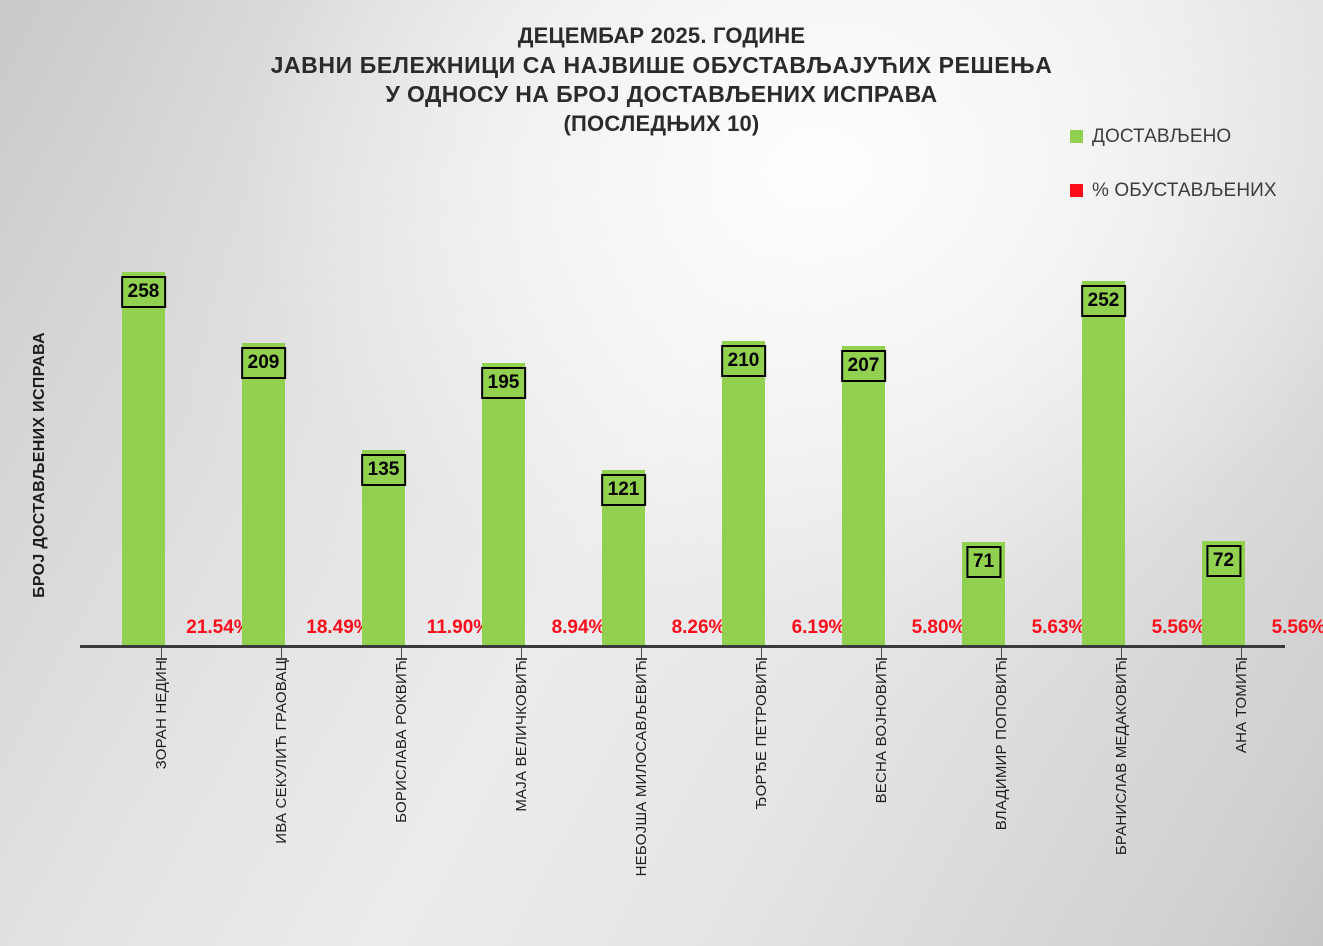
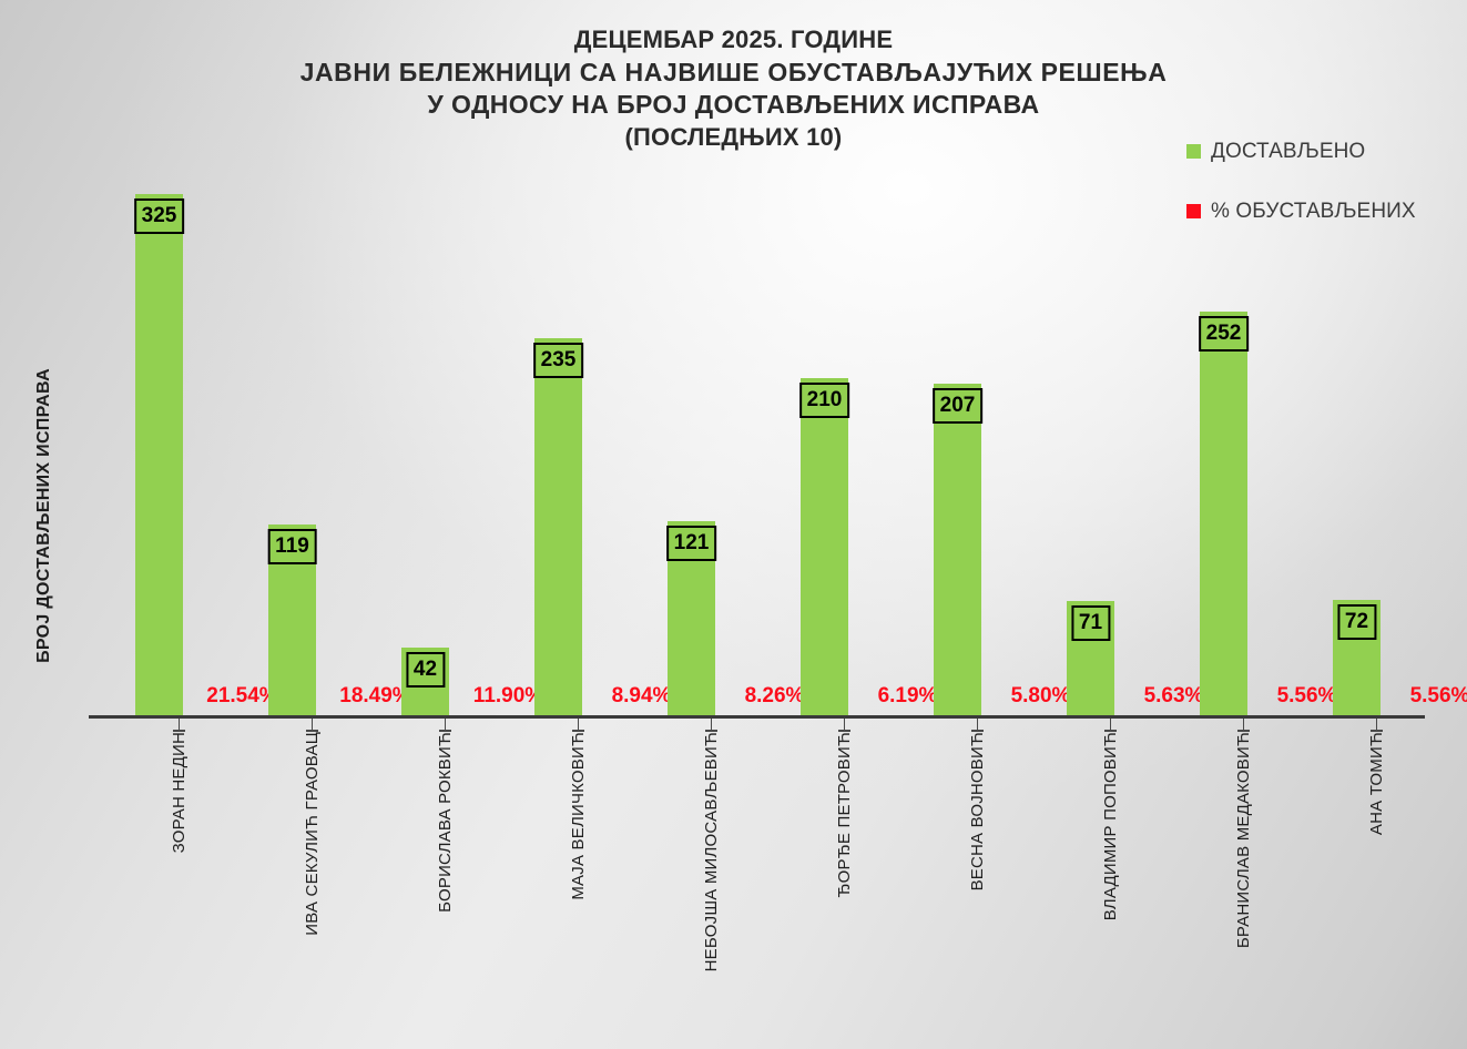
ДОСТАВЉЕНО/ЗОРАН НЕДИН: 258 -> 325
ДОСТАВЉЕНО/ИВА СЕКУЛИЋ ГРАОВАЦ: 209 -> 119
ДОСТАВЉЕНО/БОРИСЛАВА РОКВИЋ: 135 -> 42
ДОСТАВЉЕНО/МАЈА ВЕЛИЧКОВИЋ: 195 -> 235
